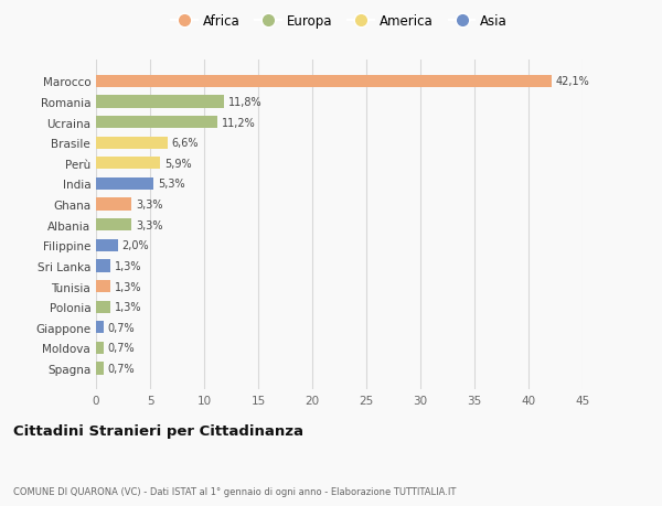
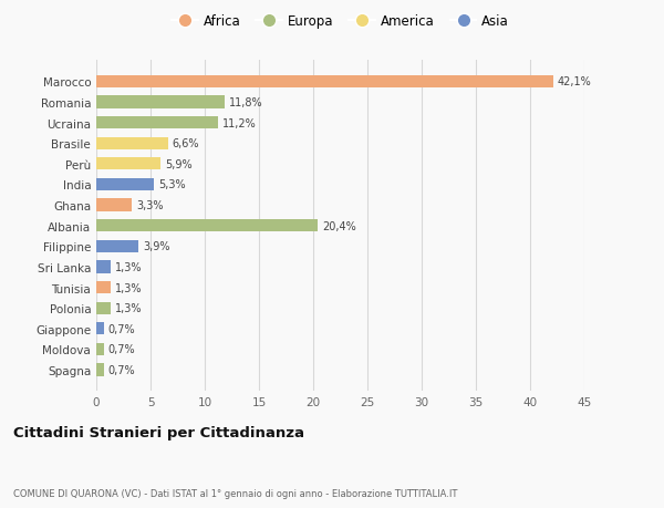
Albania: 3,3% -> 20,4%
Filippine: 2,0% -> 3,9%
